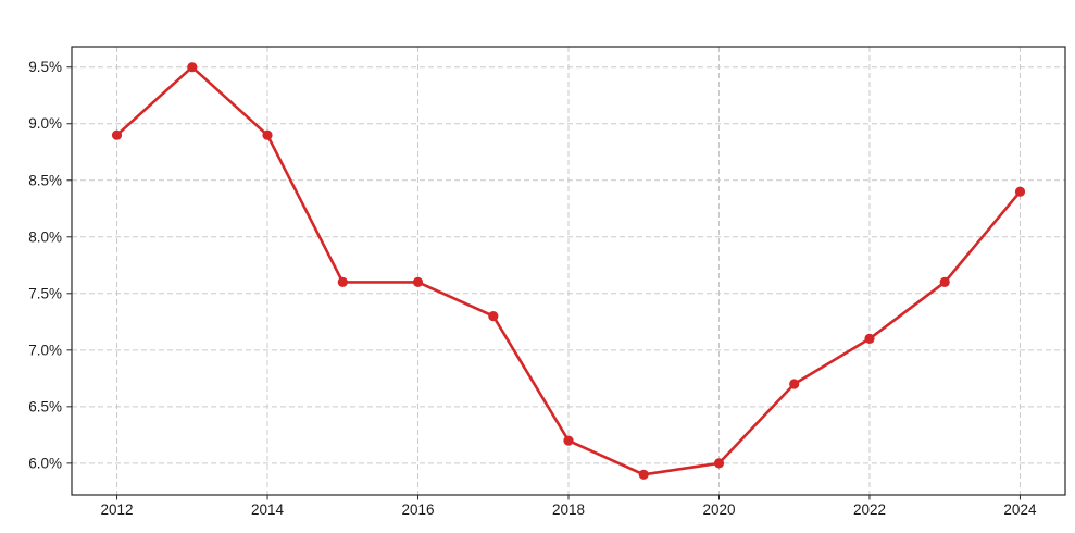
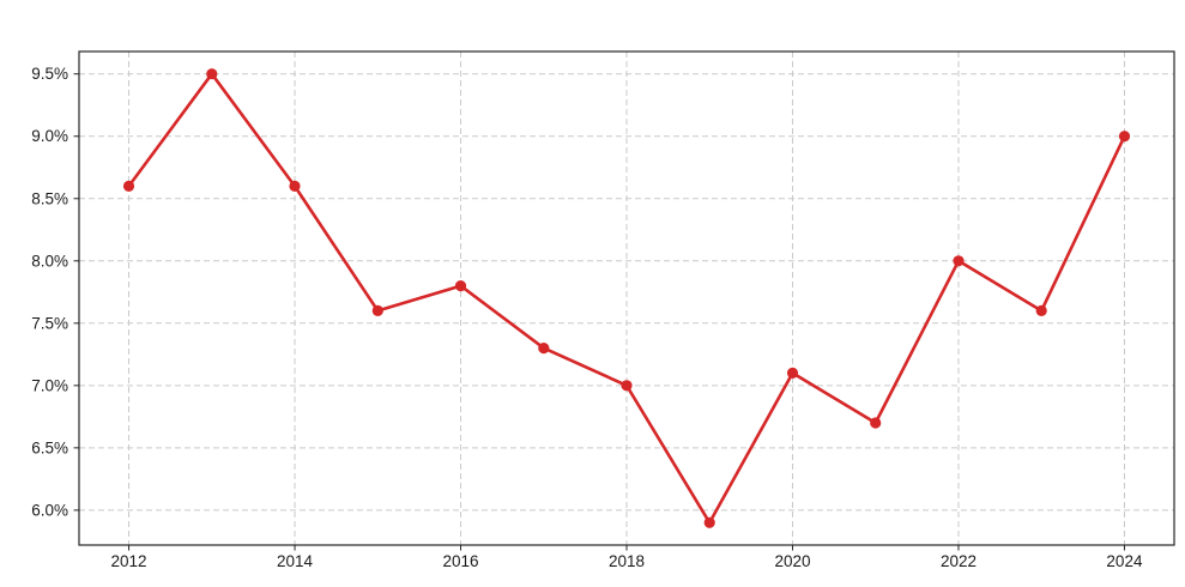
2012: 8.9% -> 8.6%
2014: 8.9% -> 8.6%
2016: 7.6% -> 7.8%
2018: 6.2% -> 7.0%
2020: 6.0% -> 7.1%
2022: 7.1% -> 8.0%
2024: 8.4% -> 9.0%
